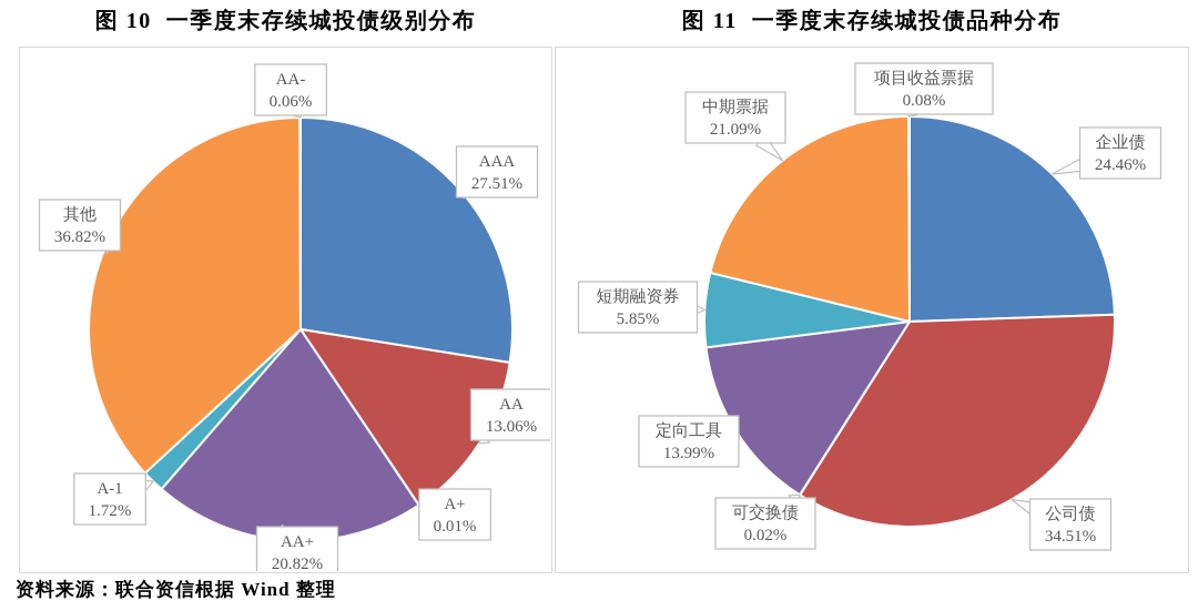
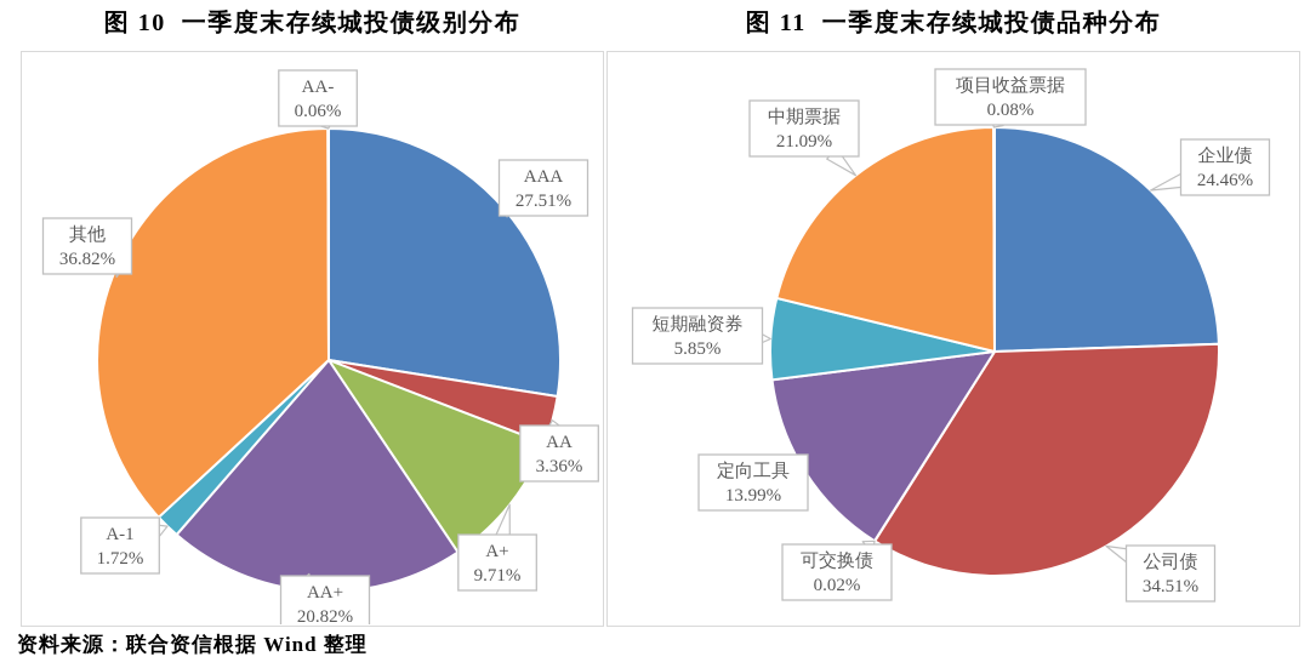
图 10 一季度末存续城投债级别分布/AA: 13.06% -> 3.36%
图 10 一季度末存续城投债级别分布/A+: 0.01% -> 9.71%
